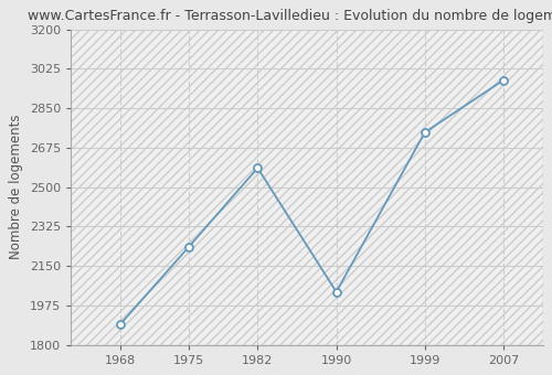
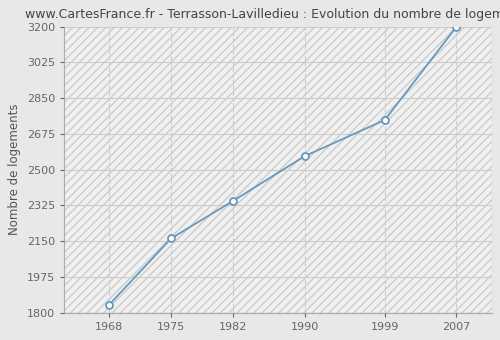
1968: 1890 -> 1836
1975: 2235 -> 2163
1982: 2585 -> 2348
1990: 2035 -> 2566
2007: 2975 -> 3197
